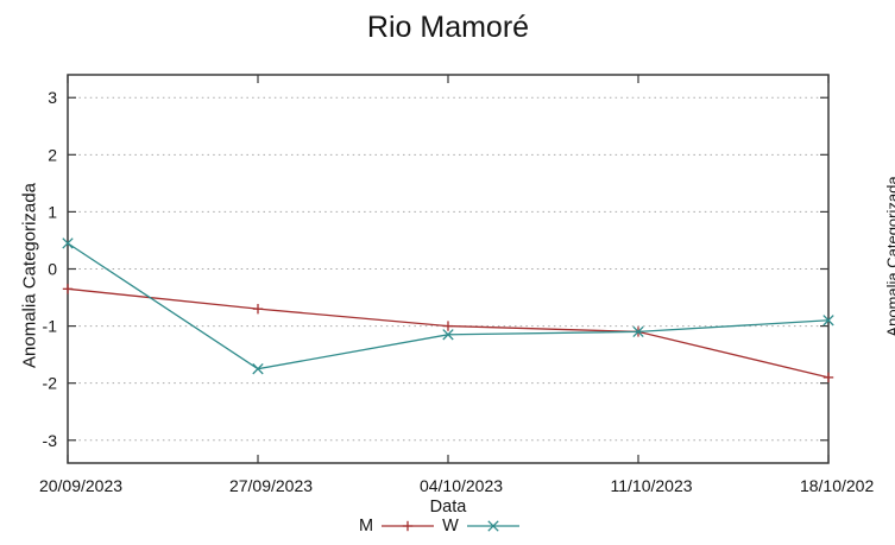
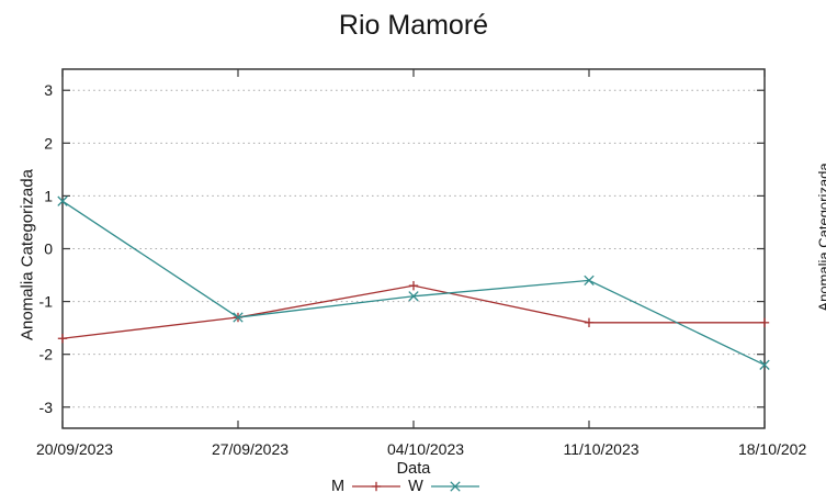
M/20/09/2023: -0.3 -> -1.7
W/20/09/2023: 0.5 -> 0.9
M/27/09/2023: -0.7 -> -1.3
W/27/09/2023: -1.8 -> -1.3
M/04/10/2023: -1.0 -> -0.7
W/04/10/2023: -1.1 -> -0.9
M/11/10/2023: -1.1 -> -1.4
W/11/10/2023: -1.1 -> -0.6
M/18/10/2023: -1.9 -> -1.4
W/18/10/2023: -0.9 -> -2.2
